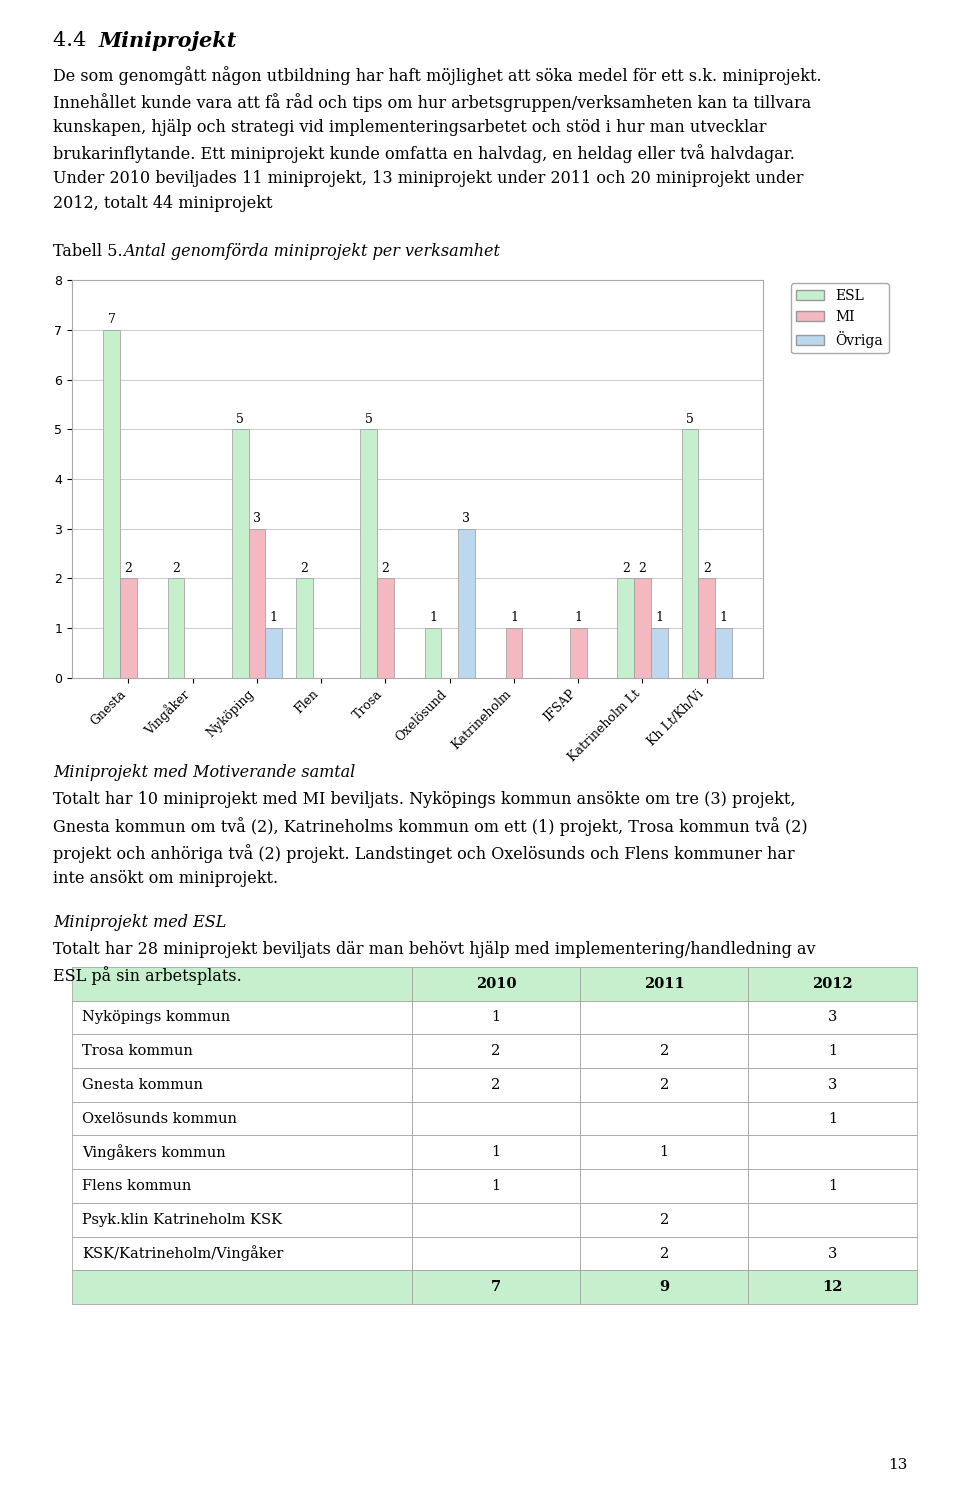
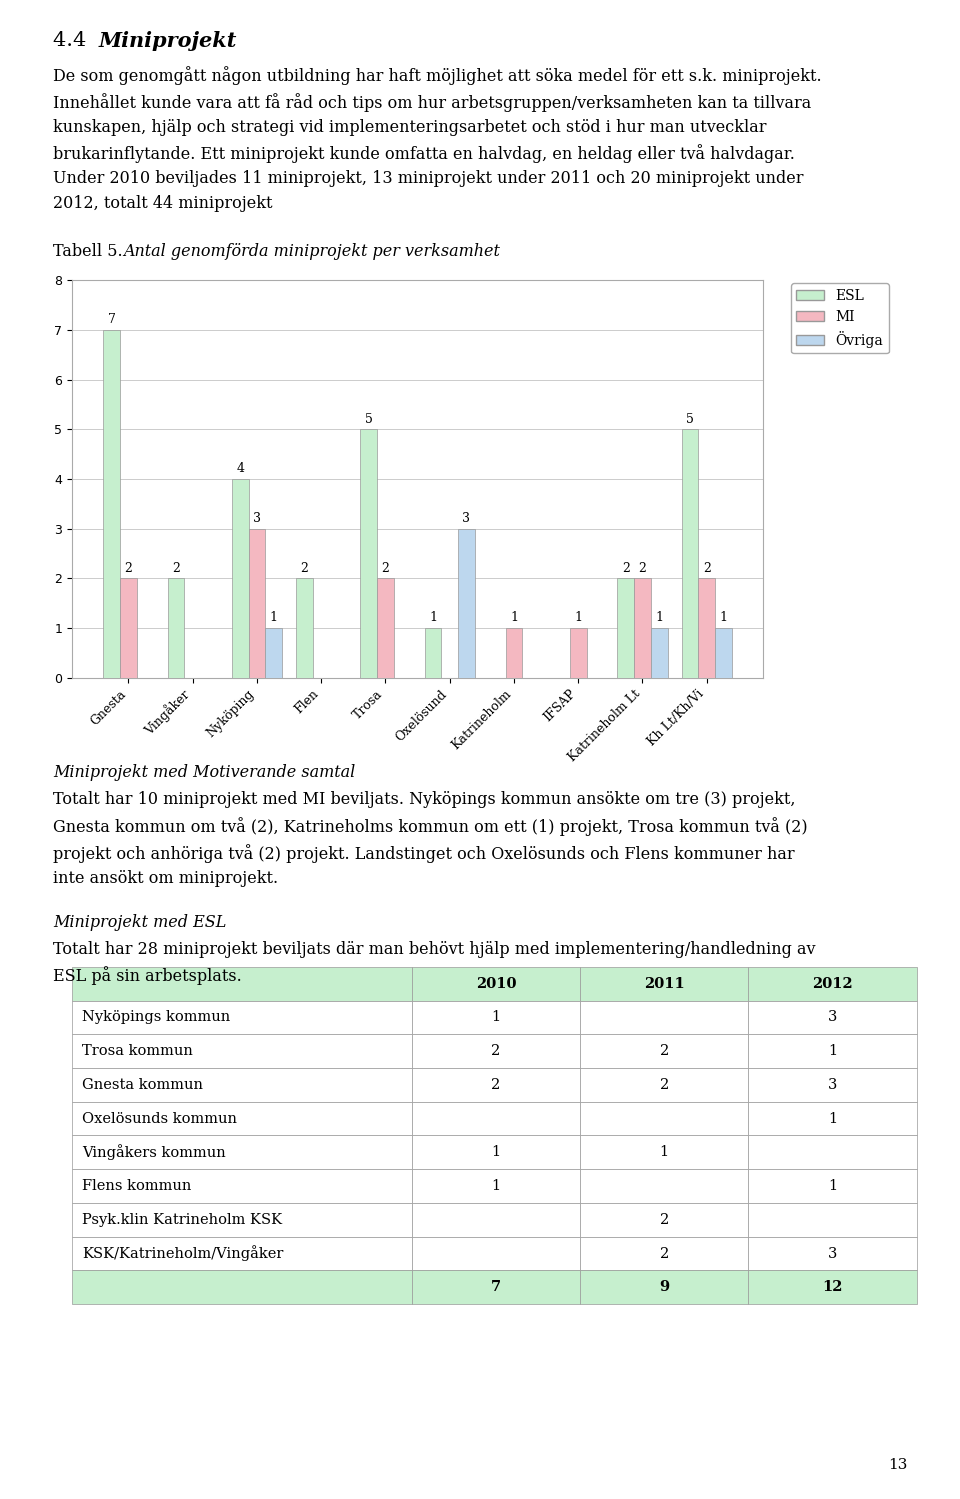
ESL/Nyköping: 5 -> 4
